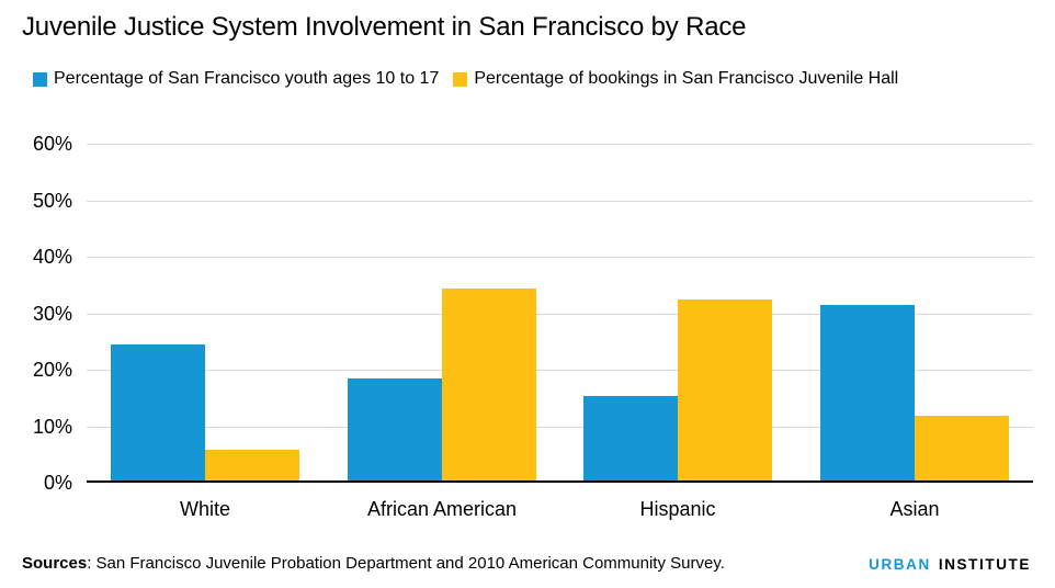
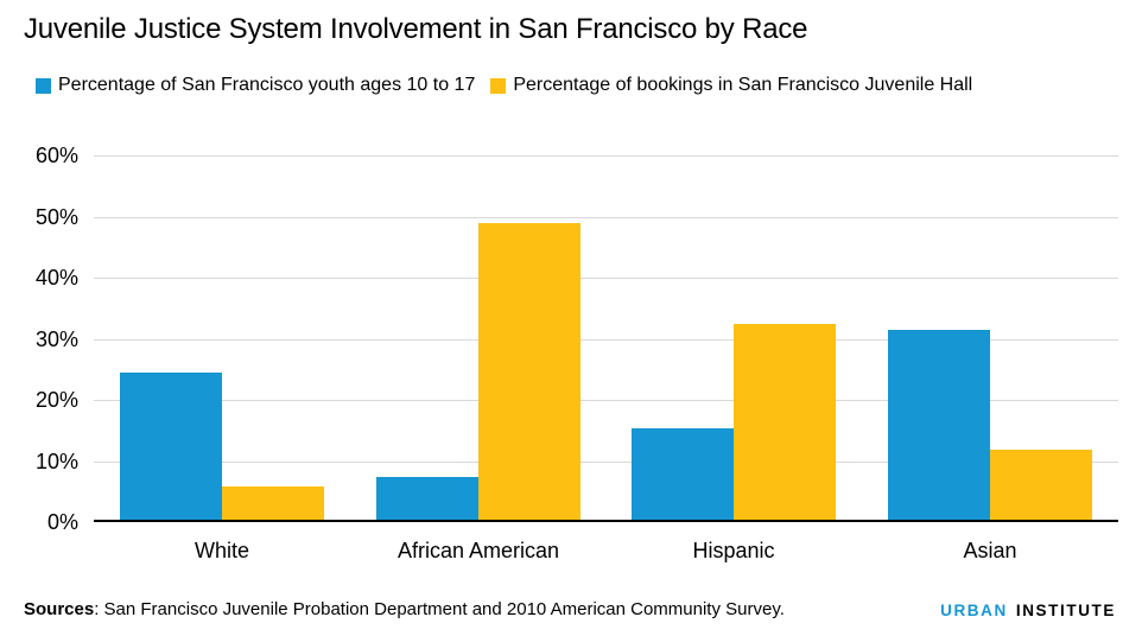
Percentage of San Francisco youth ages 10 to 17/African American: 18% -> 7%
Percentage of bookings in San Francisco Juvenile Hall/African American: 34% -> 48%
